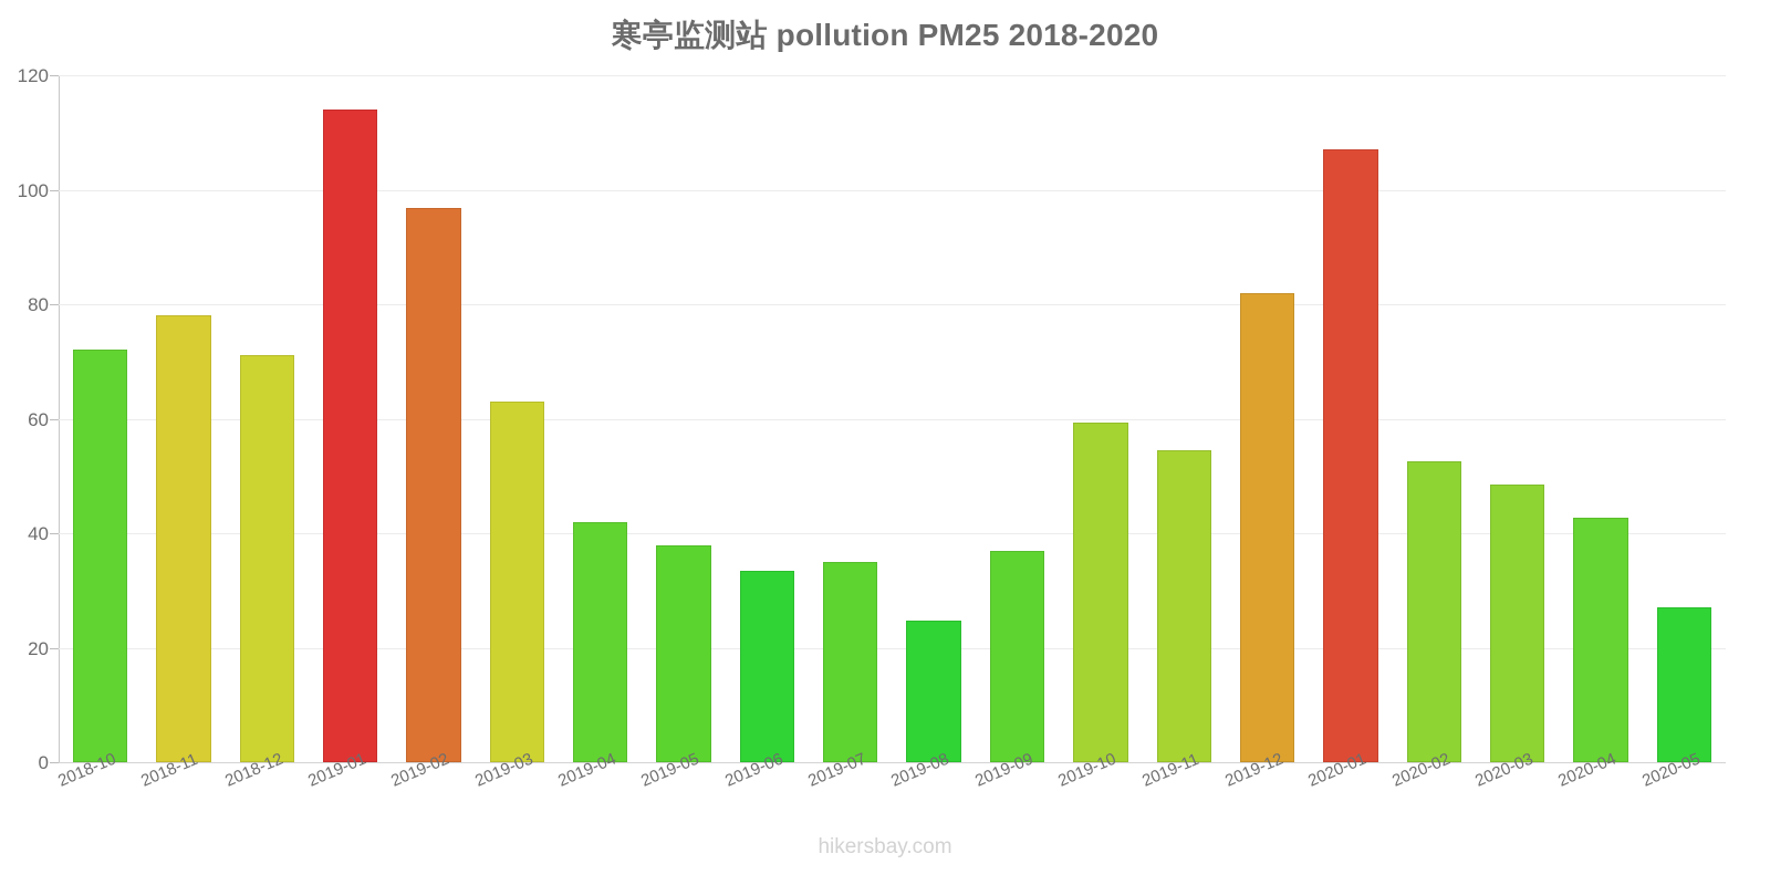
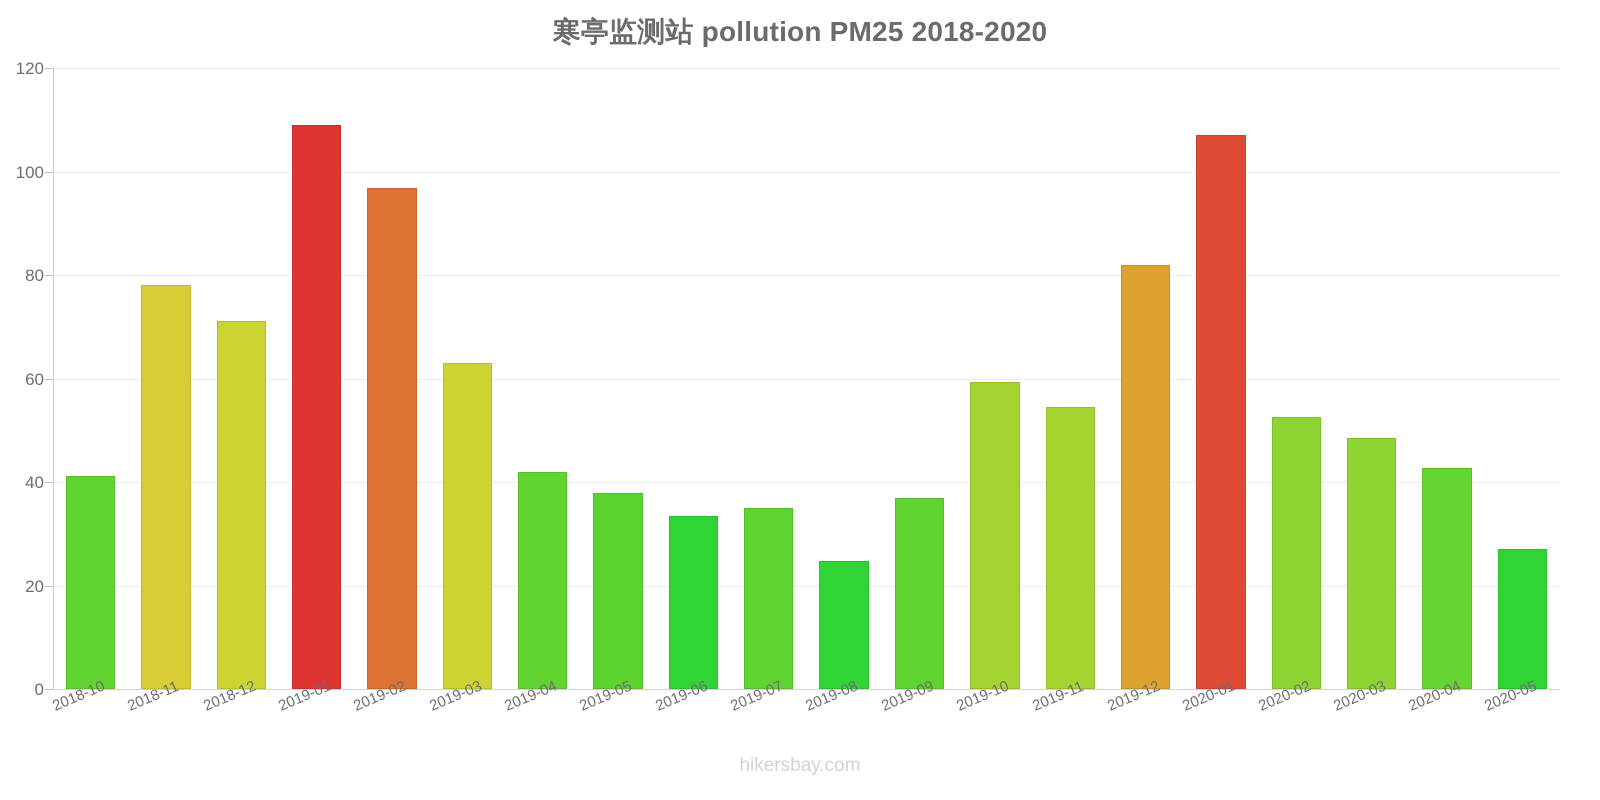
2018-10: 72 -> 41
2019-01: 114 -> 109
